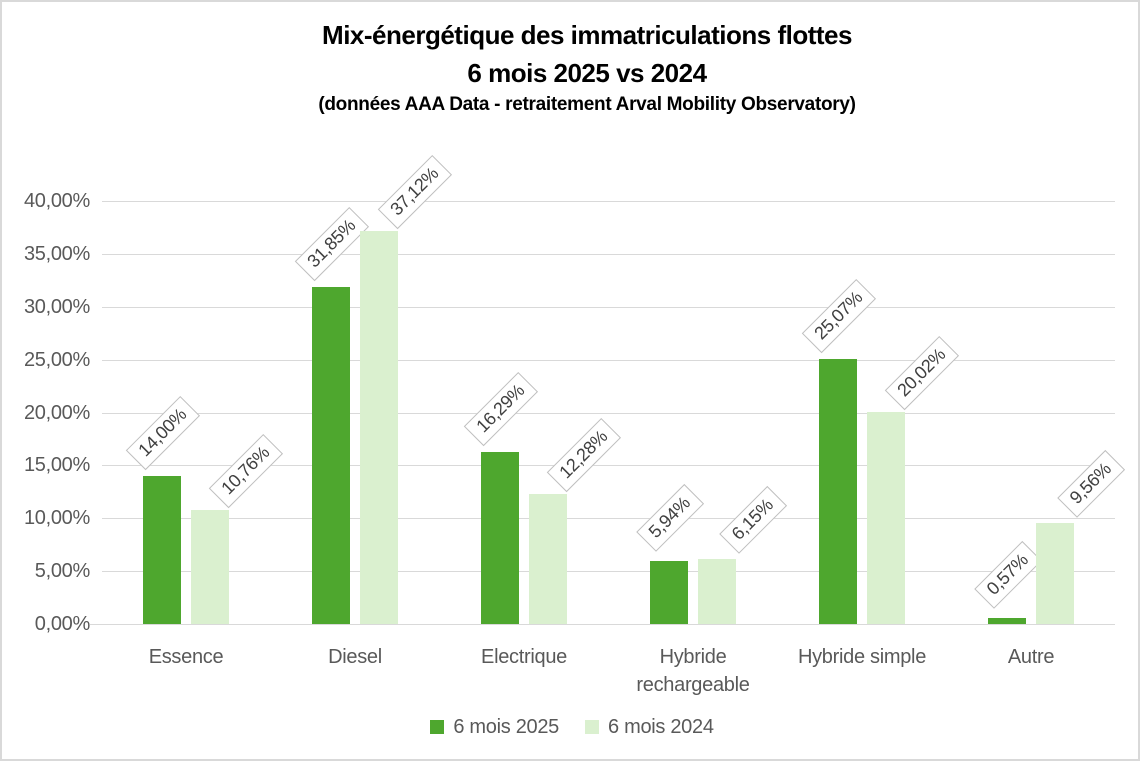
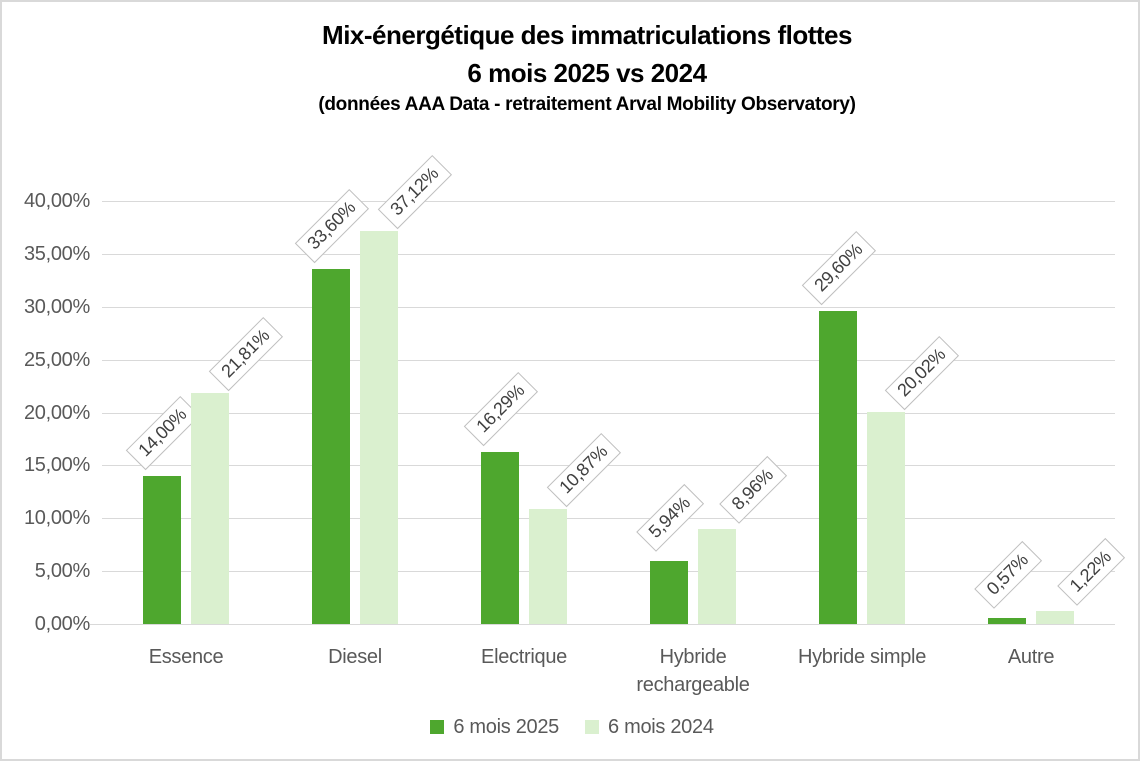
6 mois 2024/Essence: 10,76% -> 21,81%
6 mois 2025/Diesel: 31,85% -> 33,60%
6 mois 2024/Electrique: 12,28% -> 10,87%
6 mois 2024/Hybride rechargeable: 6,15% -> 8,96%
6 mois 2025/Hybride simple: 25,07% -> 29,60%
6 mois 2024/Autre: 9,56% -> 1,22%
